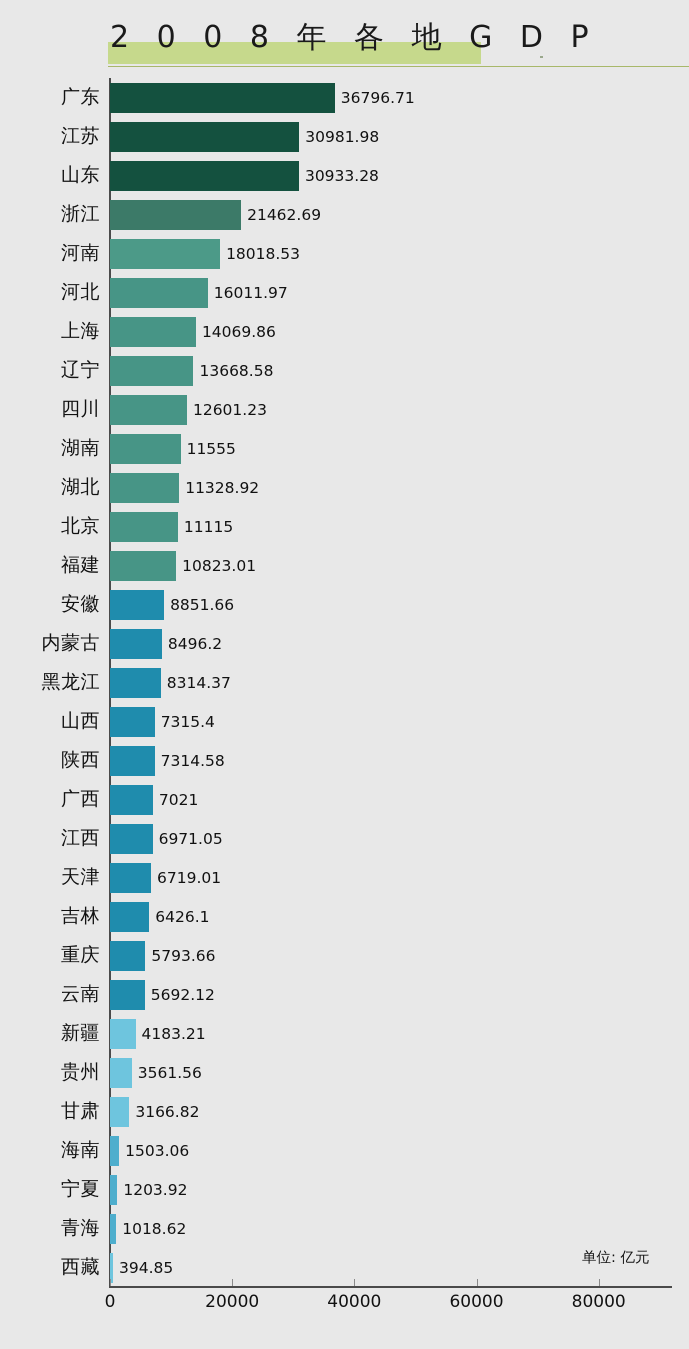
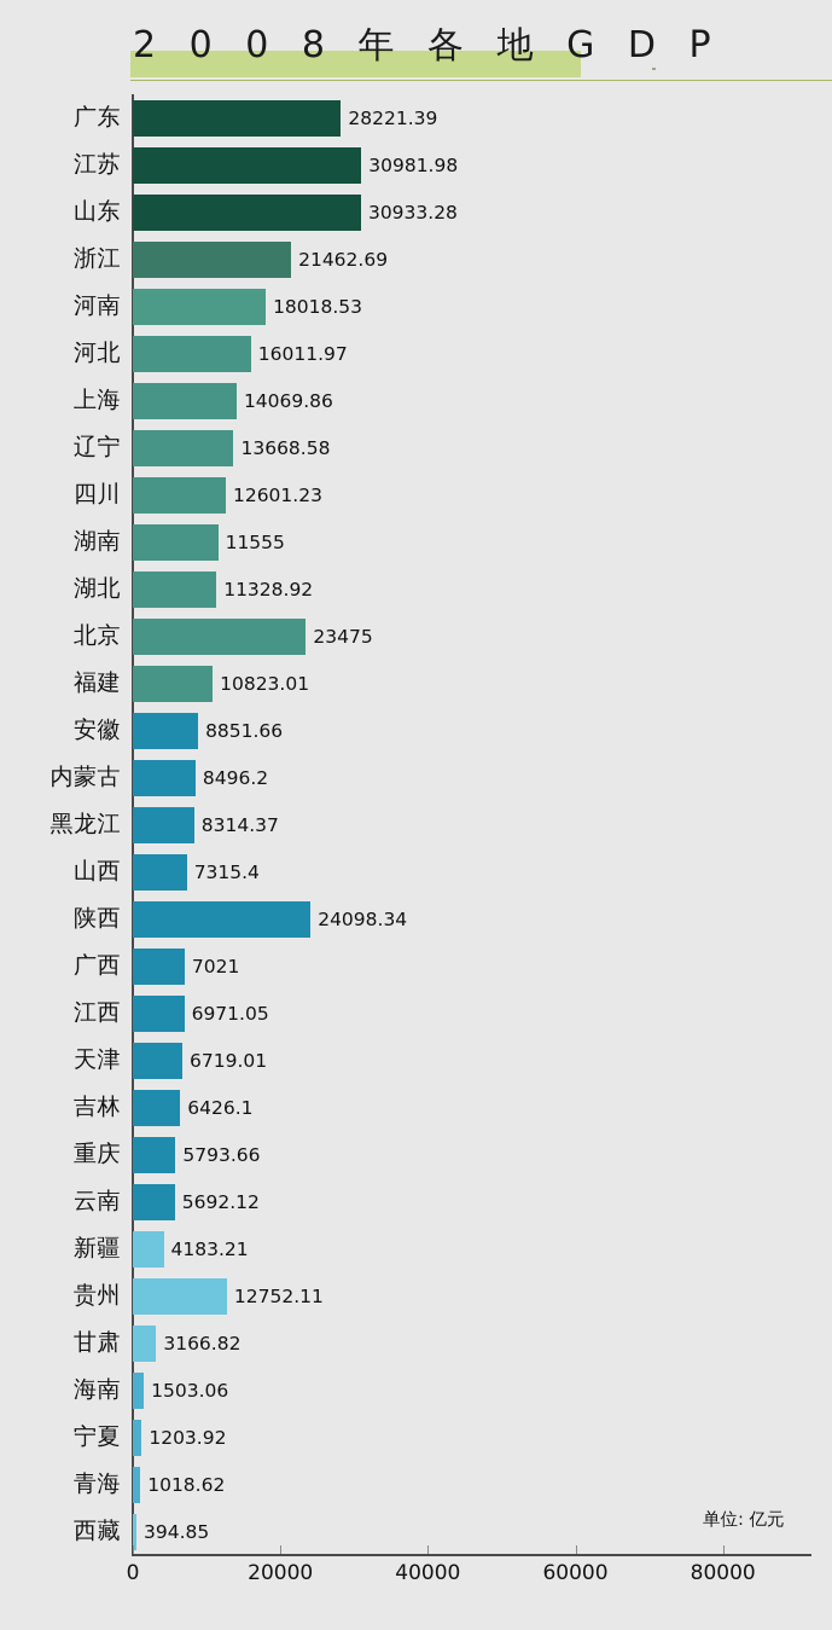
广东: 36796.71 -> 28221.39
北京: 11115 -> 23475
陕西: 7314.58 -> 24098.34
贵州: 3561.56 -> 12752.11
